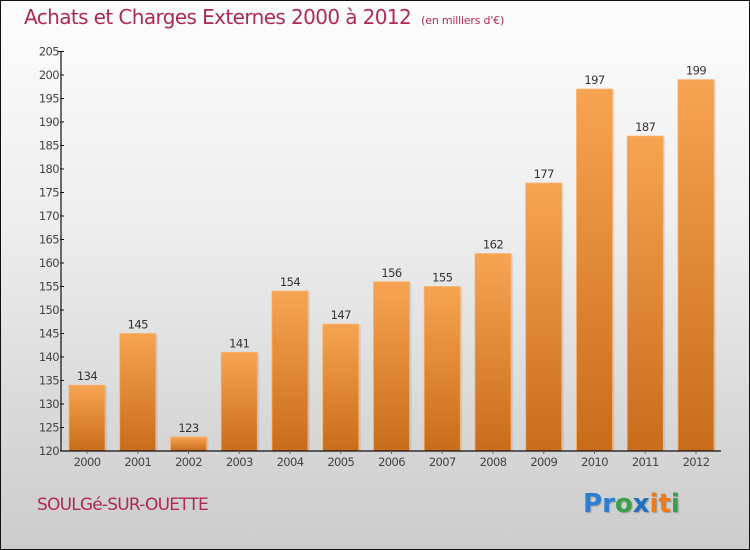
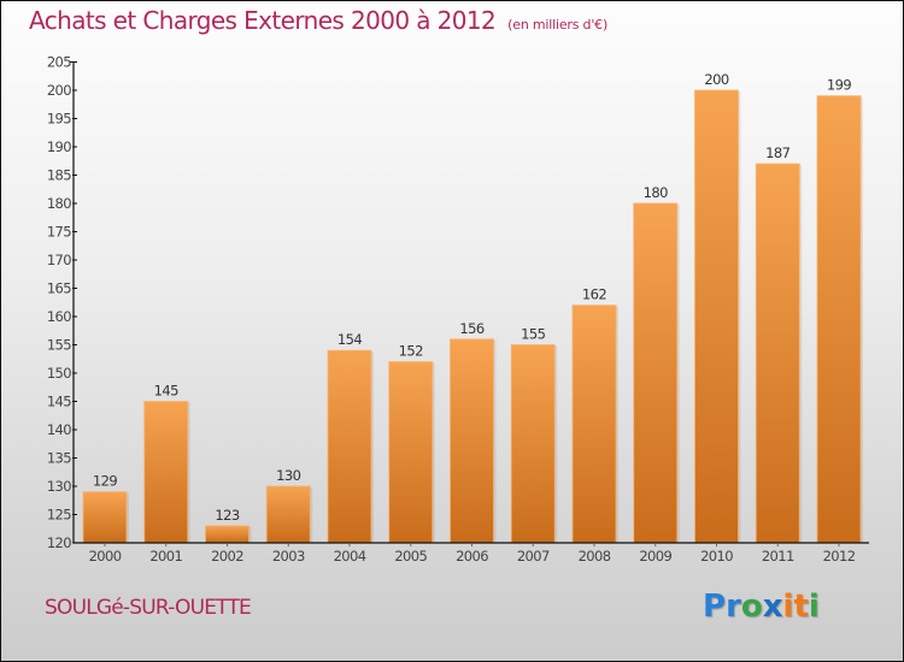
2000: 134 -> 129
2003: 141 -> 130
2005: 147 -> 152
2009: 177 -> 180
2010: 197 -> 200
